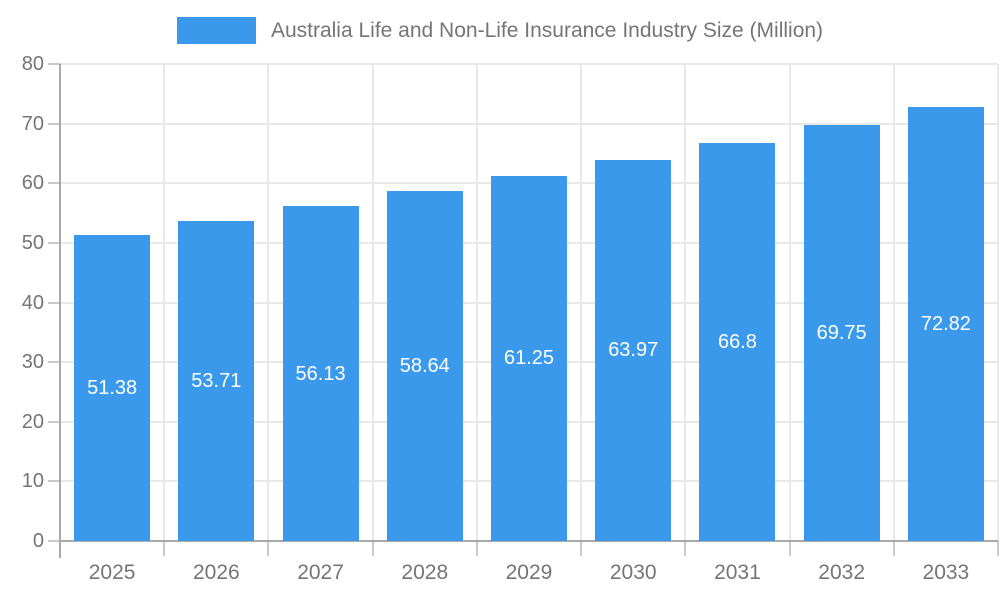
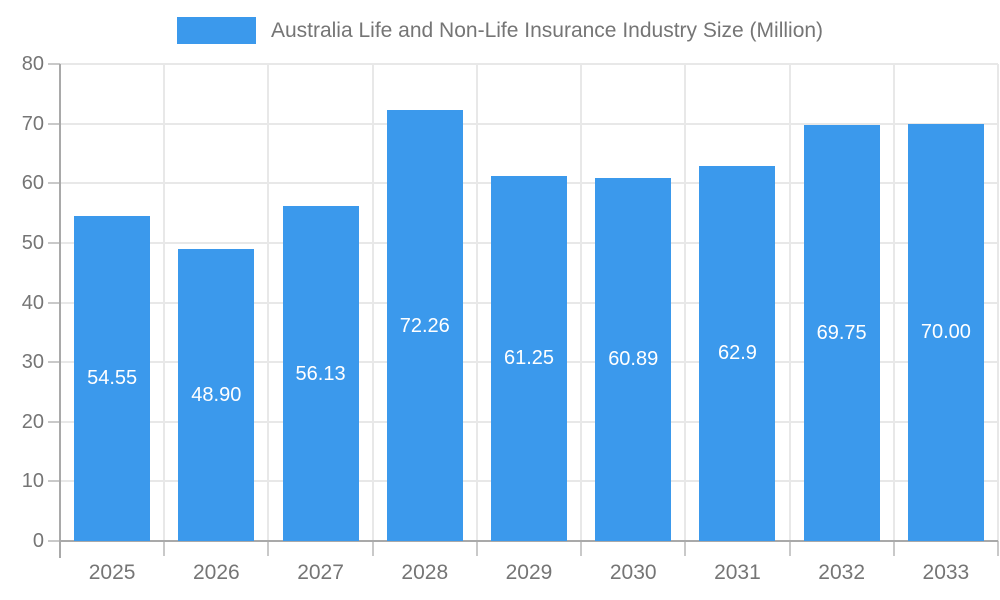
2025: 51.38 -> 54.55
2026: 53.71 -> 48.90
2028: 58.64 -> 72.26
2030: 63.97 -> 60.89
2031: 66.8 -> 62.9
2033: 72.82 -> 70.00
